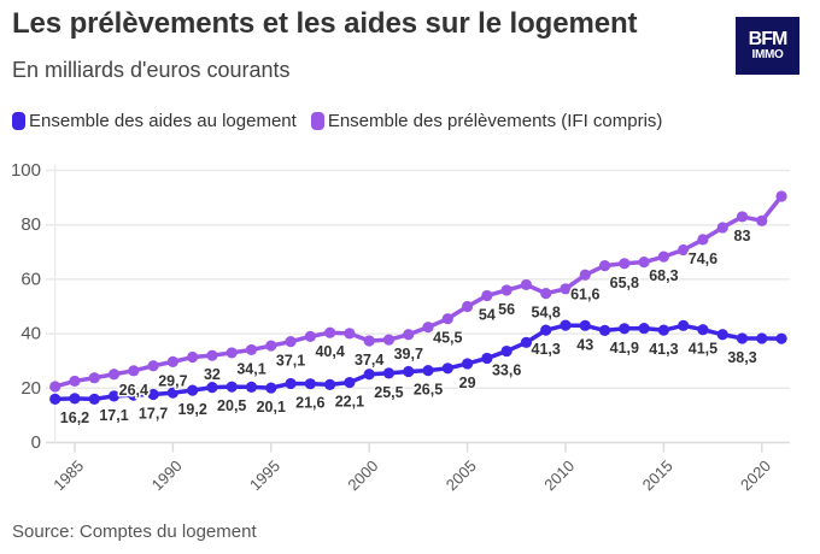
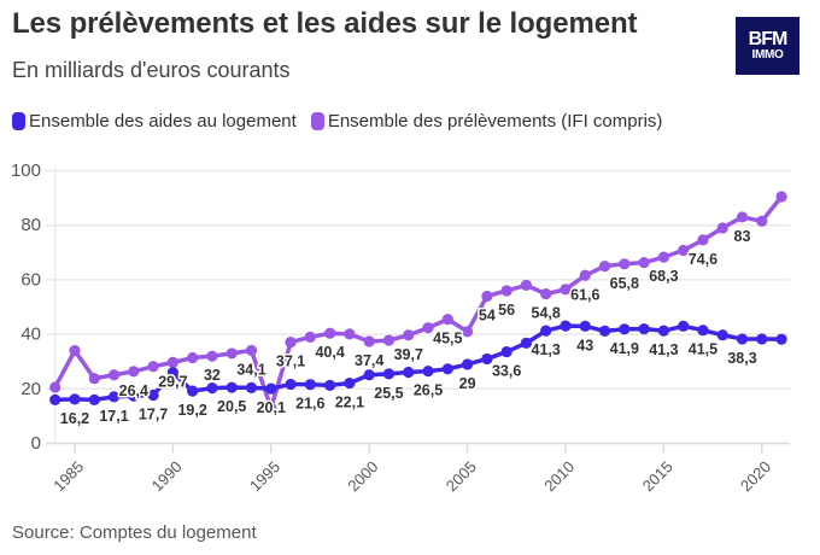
Ensemble des prélèvements (IFI compris)/1985: 23 -> 34
Ensemble des aides au logement/1990: 18 -> 26
Ensemble des prélèvements (IFI compris)/1995: 36 -> 13
Ensemble des prélèvements (IFI compris)/2005: 50 -> 41
